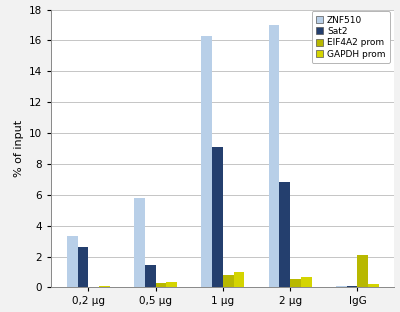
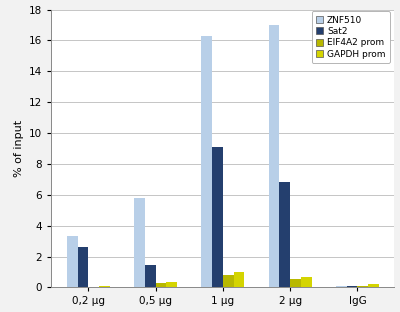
EIF4A2 prom/IgG: 2.1 -> 0.1
